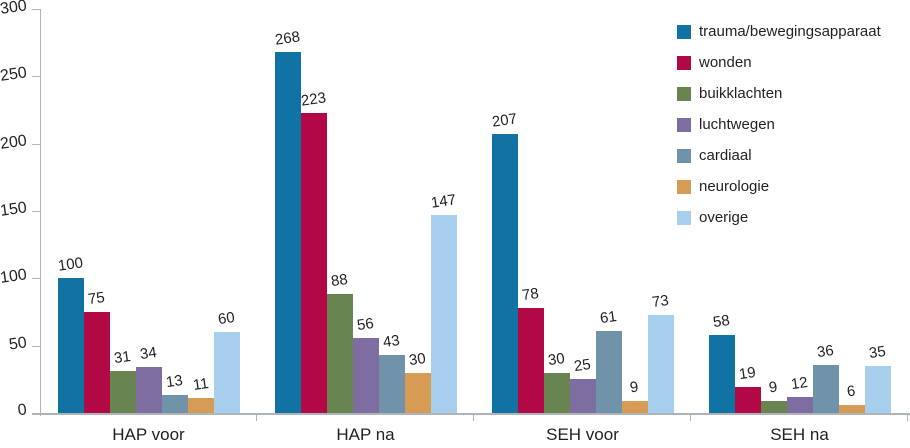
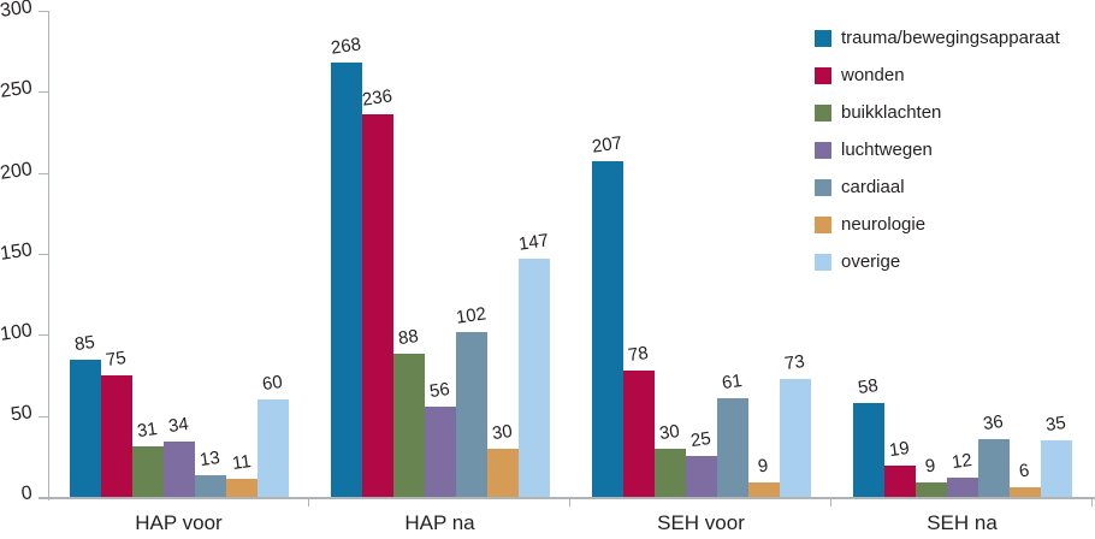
trauma/bewegingsapparaat/HAP voor: 100 -> 85
wonden/HAP na: 223 -> 236
cardiaal/HAP na: 43 -> 102
